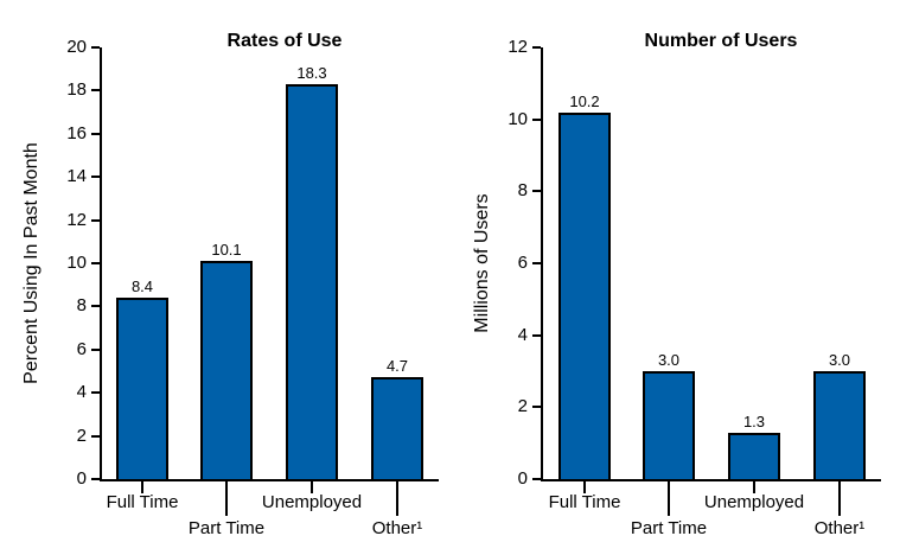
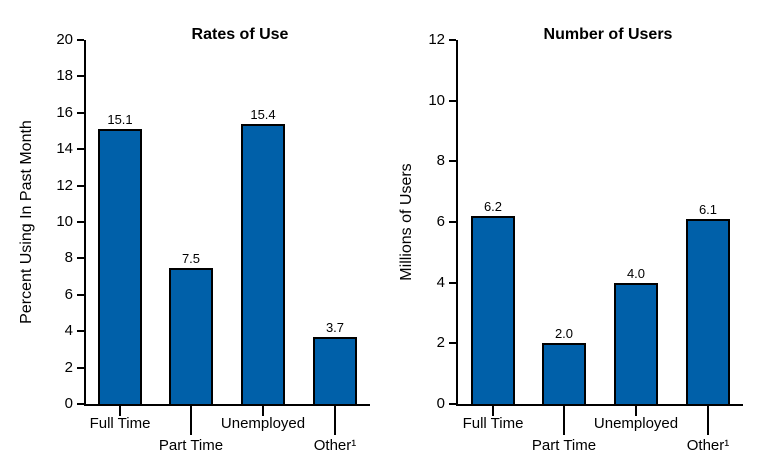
Rates of Use/Full Time: 8.4 -> 15.1
Rates of Use/Part Time: 10.1 -> 7.5
Rates of Use/Unemployed: 18.3 -> 15.4
Rates of Use/Other¹: 4.7 -> 3.7
Number of Users/Full Time: 10.2 -> 6.2
Number of Users/Part Time: 3.0 -> 2.0
Number of Users/Unemployed: 1.3 -> 4.0
Number of Users/Other¹: 3.0 -> 6.1
